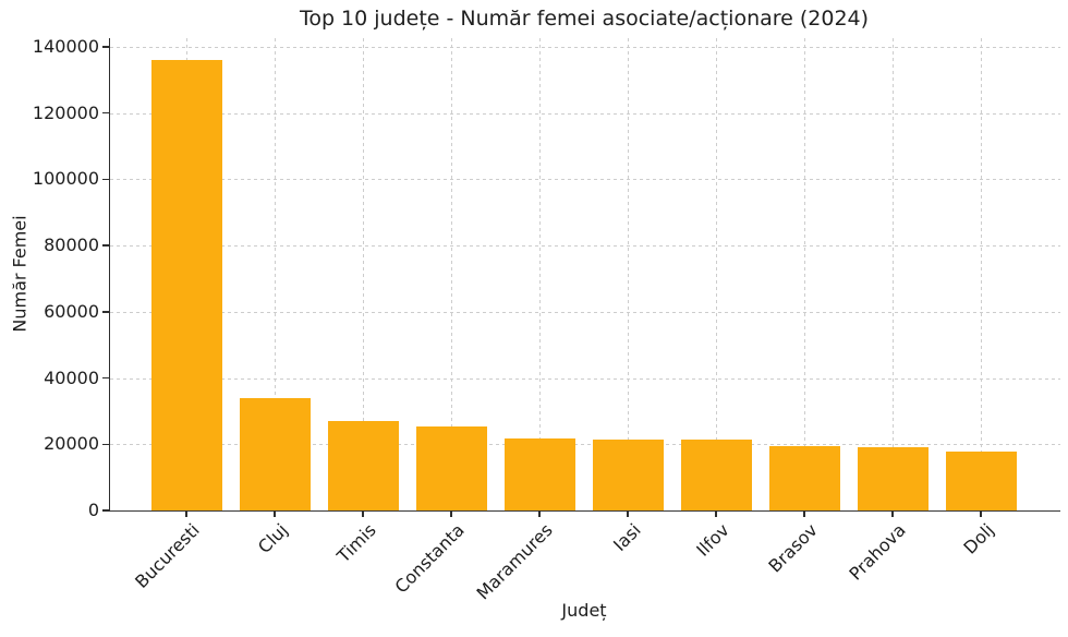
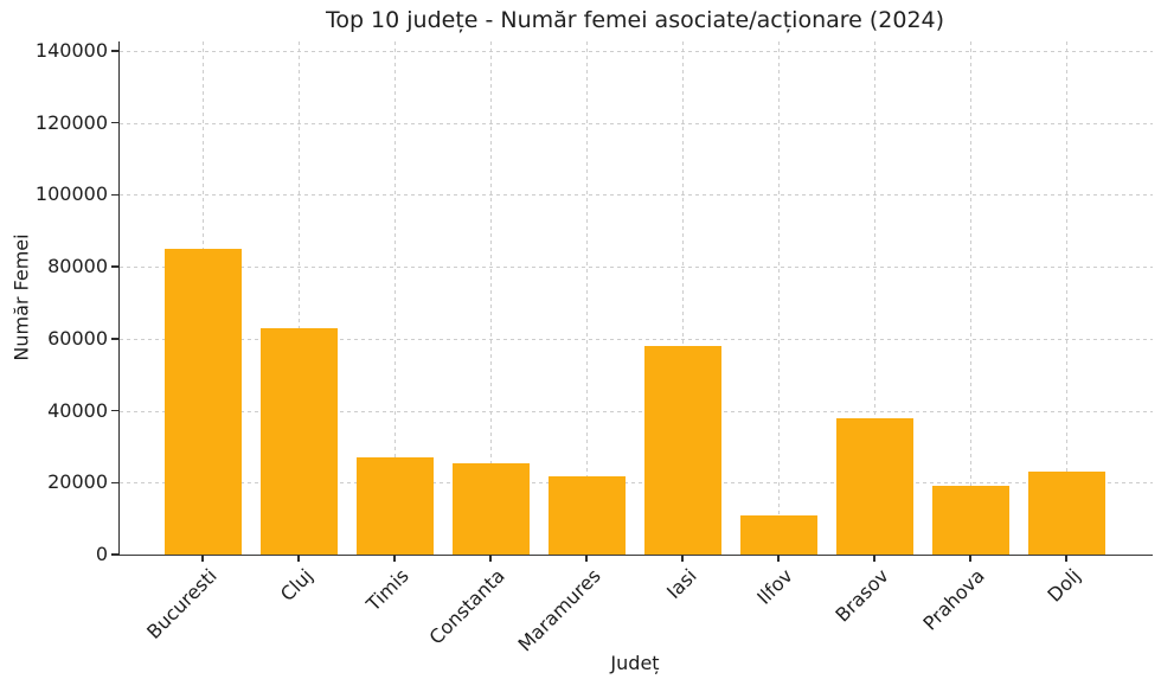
Bucuresti: 136000 -> 85000
Cluj: 34000 -> 63000
Iasi: 22000 -> 58000
Ilfov: 21000 -> 11000
Brasov: 19000 -> 38000
Dolj: 18000 -> 23000
